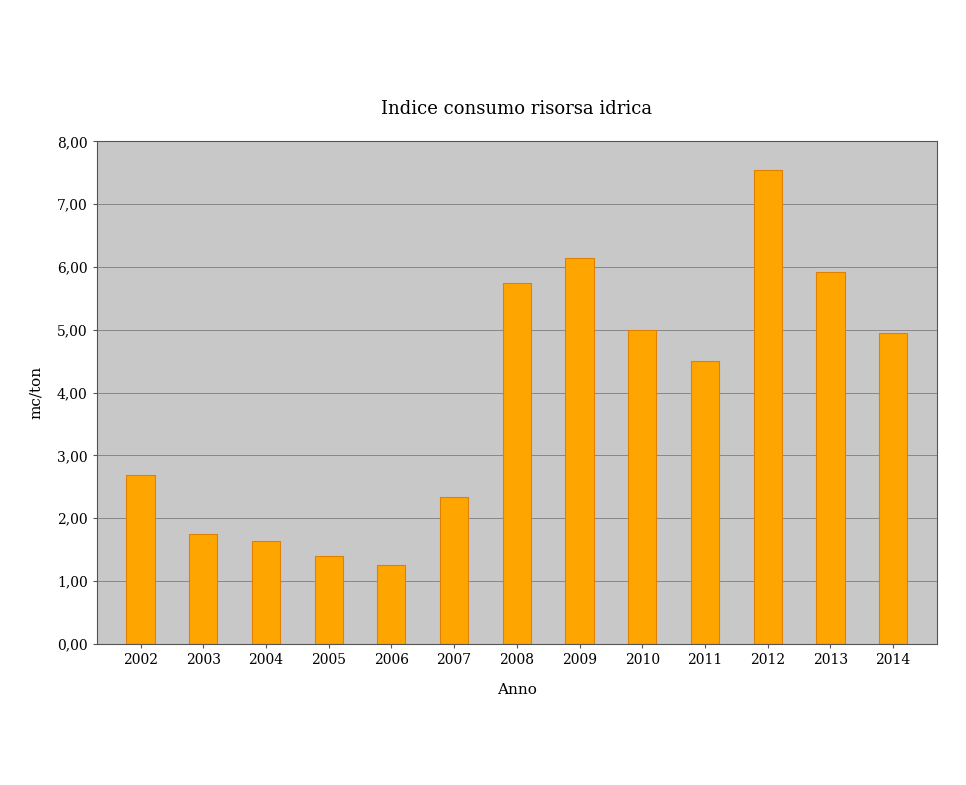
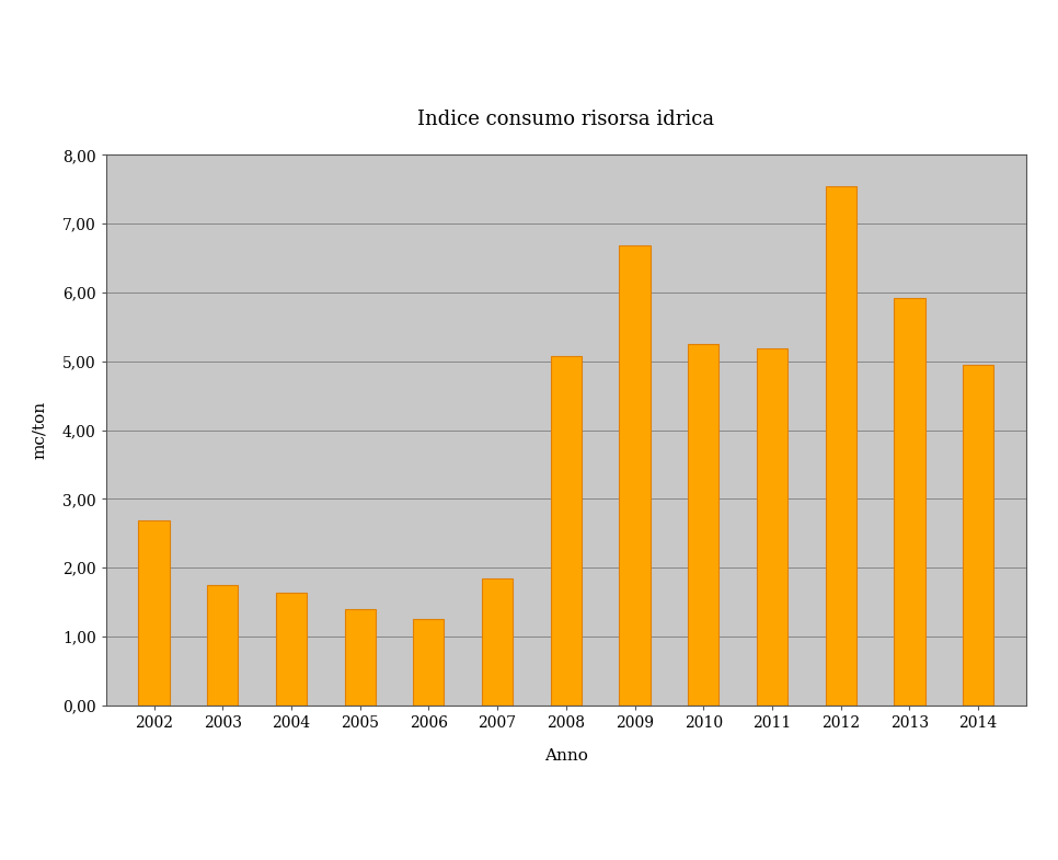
2007: 2,34 -> 1,84
2008: 5,74 -> 5,07
2009: 6,14 -> 6,69
2010: 5,00 -> 5,25
2011: 4,50 -> 5,18
